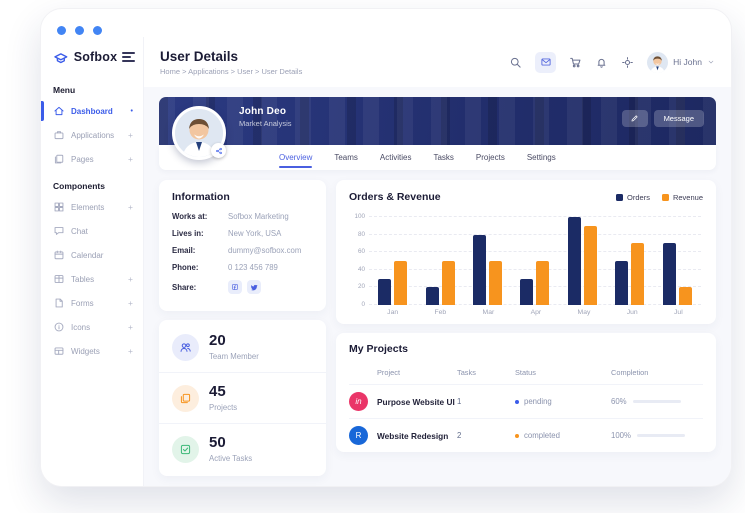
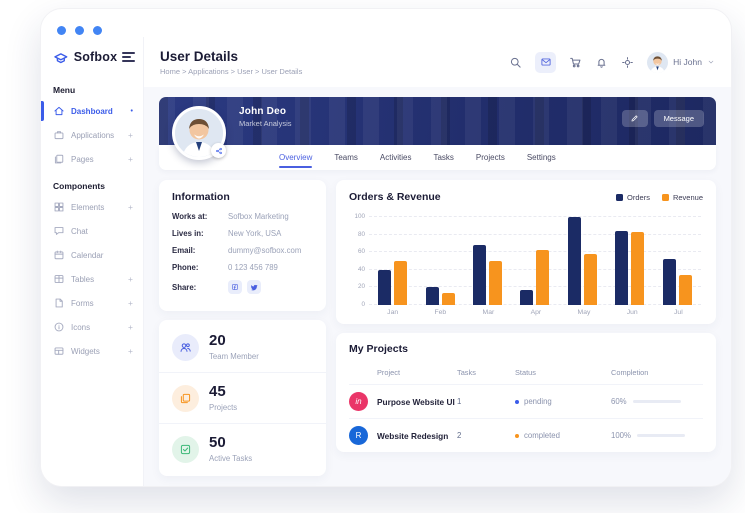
Orders/Jan: 30 -> 40
Revenue/Feb: 50 -> 10
Orders/Mar: 80 -> 70
Orders/Apr: 30 -> 20
Revenue/Apr: 50 -> 60
Revenue/May: 90 -> 60
Orders/Jun: 50 -> 80
Revenue/Jun: 70 -> 80
Orders/Jul: 70 -> 50
Revenue/Jul: 20 -> 30
